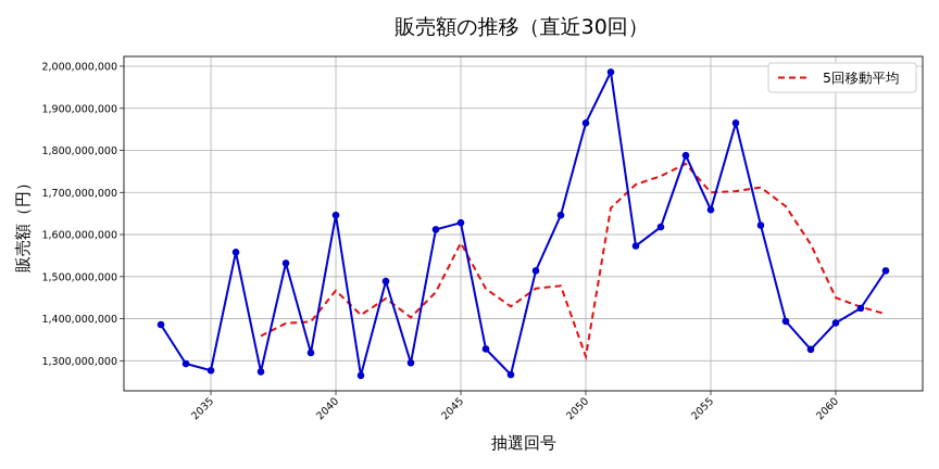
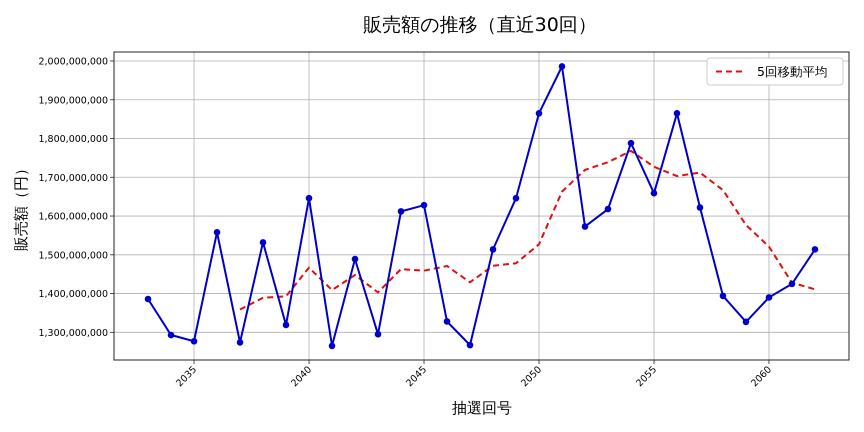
5回移動平均/2045: 1580000000 -> 1460000000
5回移動平均/2050: 1310000000 -> 1530000000
5回移動平均/2055: 1700000000 -> 1730000000
5回移動平均/2060: 1450000000 -> 1520000000
